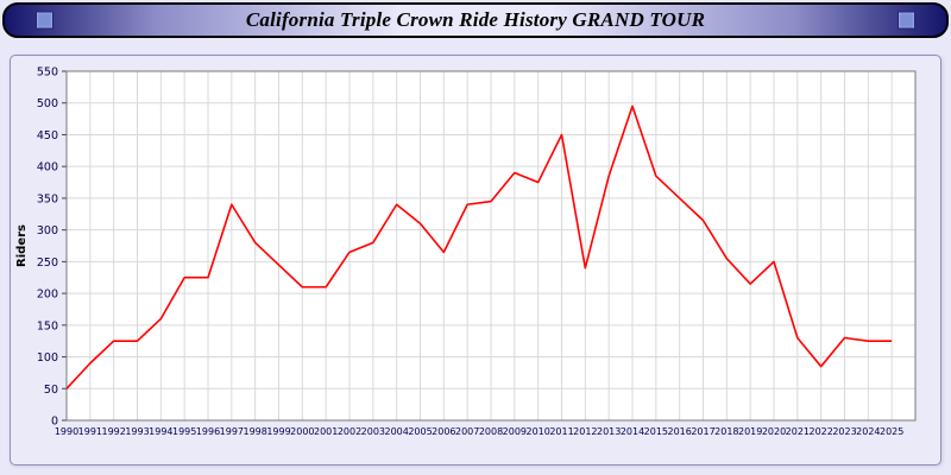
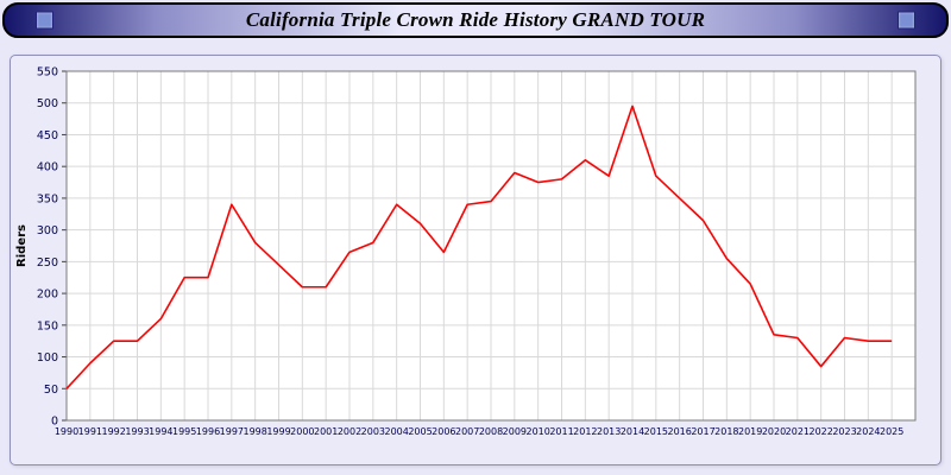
2011: 450 -> 380
2012: 240 -> 410
2020: 250 -> 140
